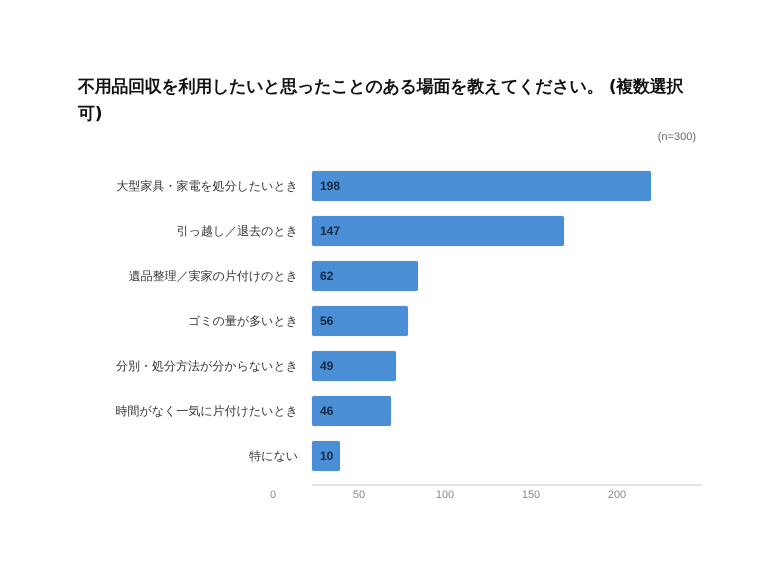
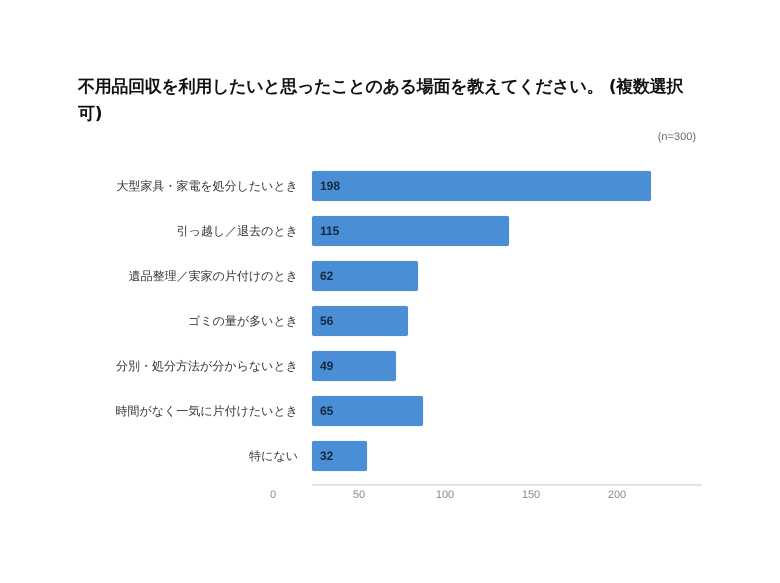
引っ越し／退去のとき: 147 -> 115
時間がなく一気に片付けたいとき: 46 -> 65
特にない: 10 -> 32
